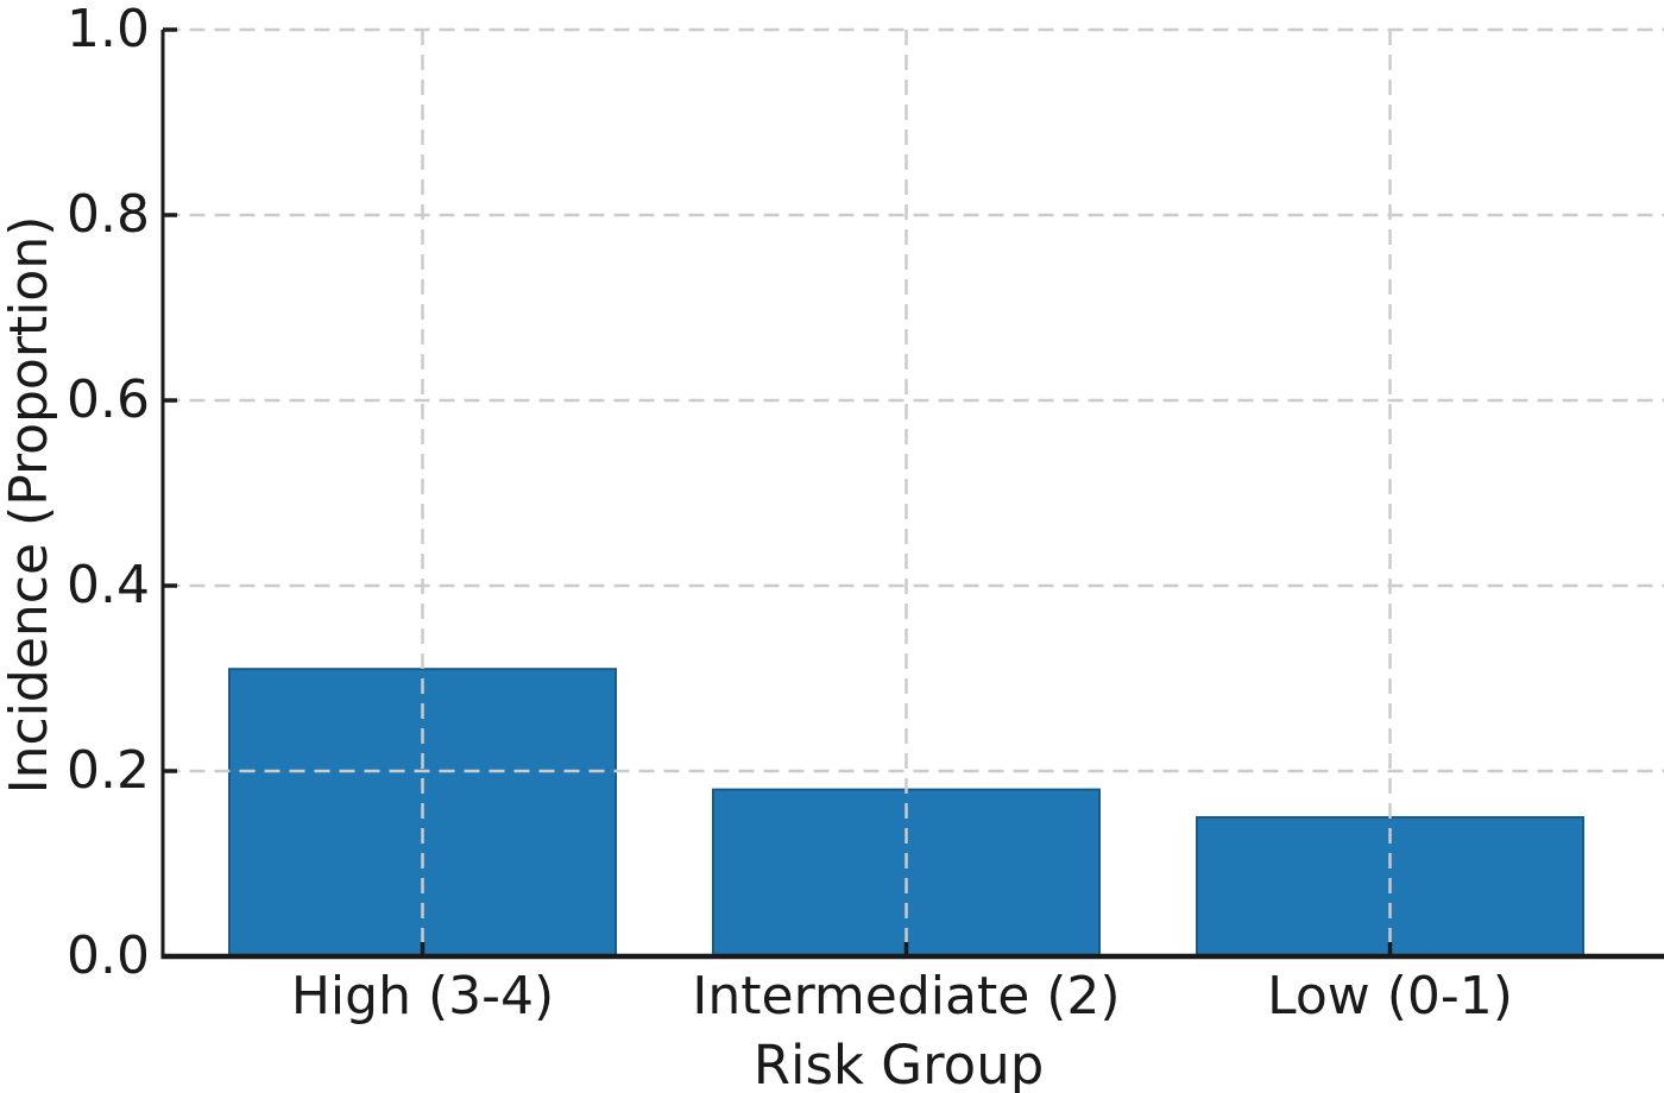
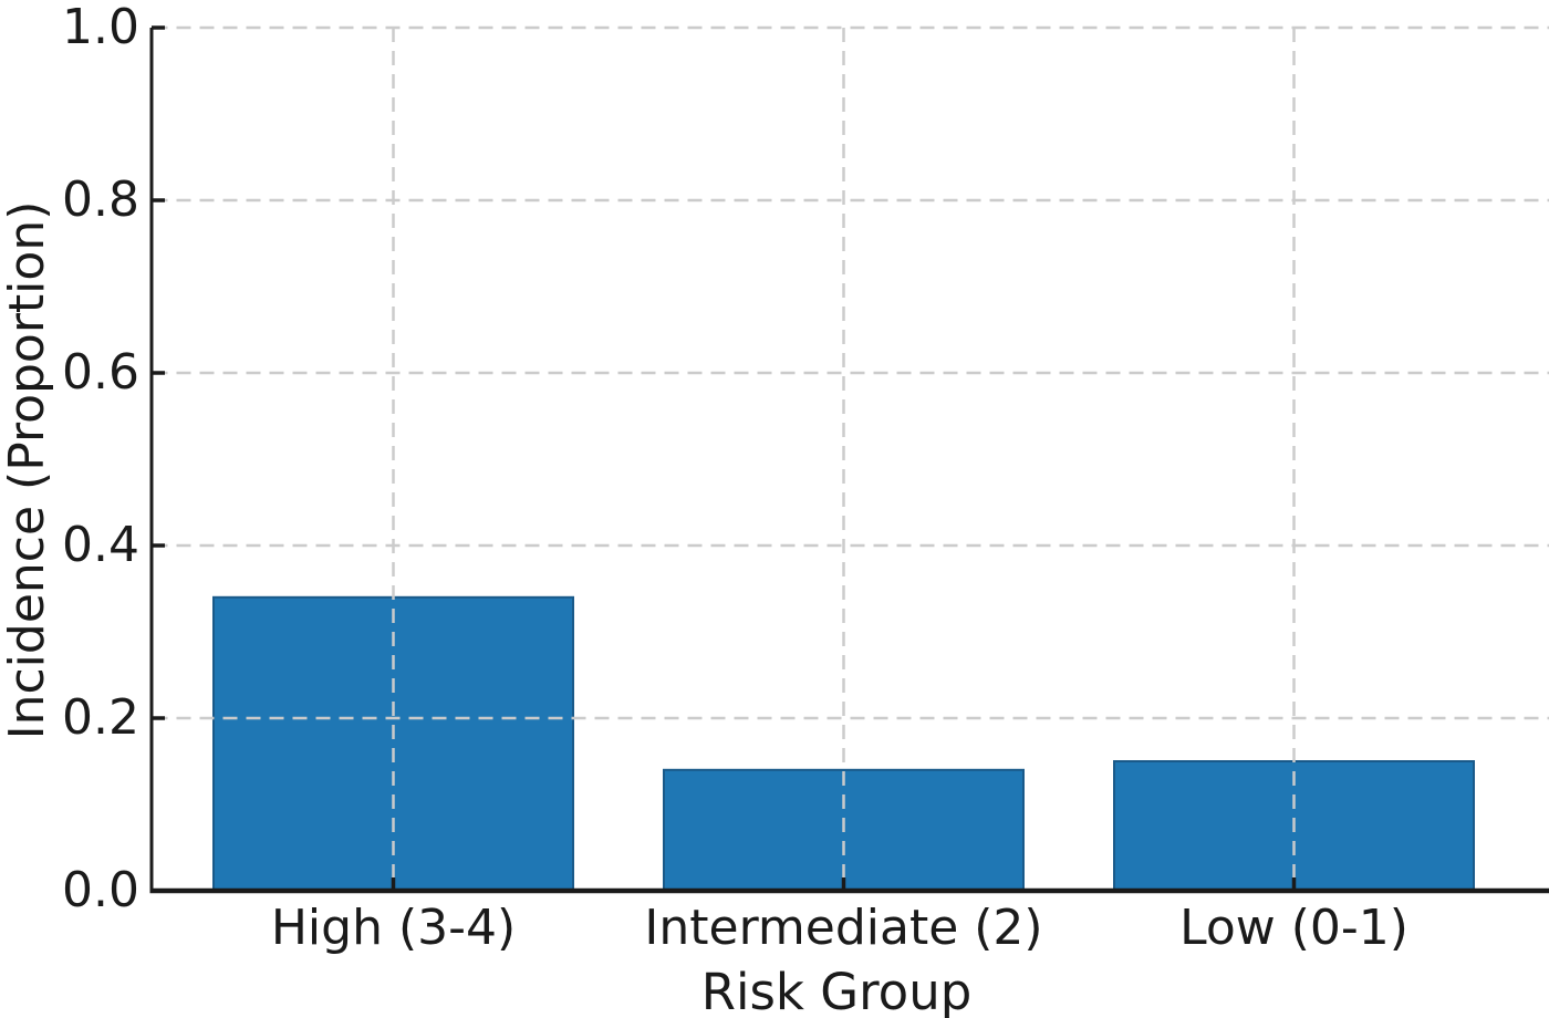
High (3-4): 0.31 -> 0.34
Intermediate (2): 0.18 -> 0.14
